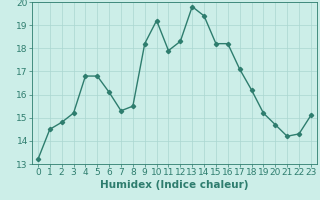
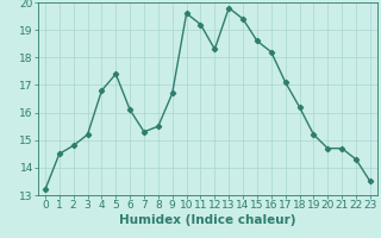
5: 16.8 -> 17.4
9: 18.2 -> 16.7
10: 19.2 -> 19.6
11: 17.9 -> 19.2
15: 18.2 -> 18.6
21: 14.2 -> 14.7
23: 15.1 -> 13.5
